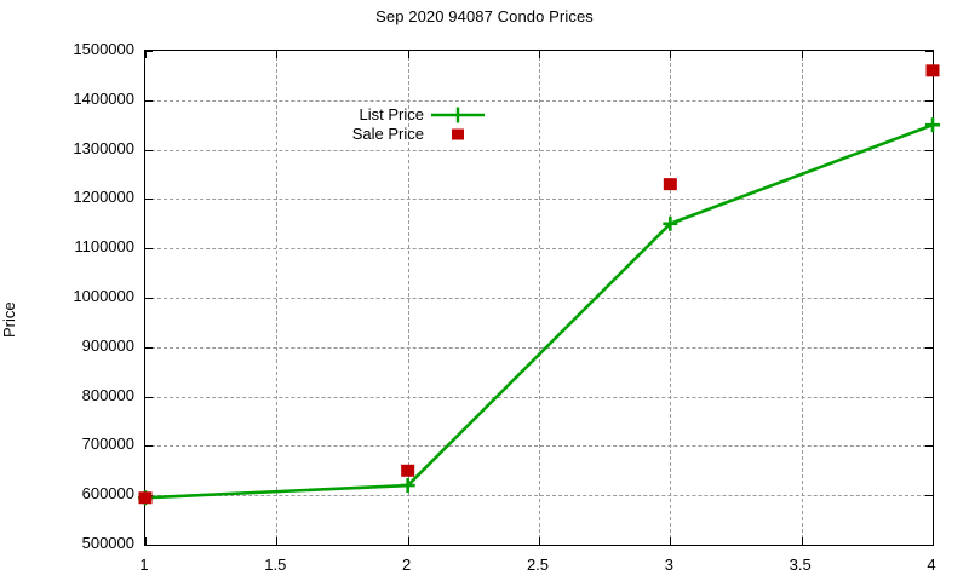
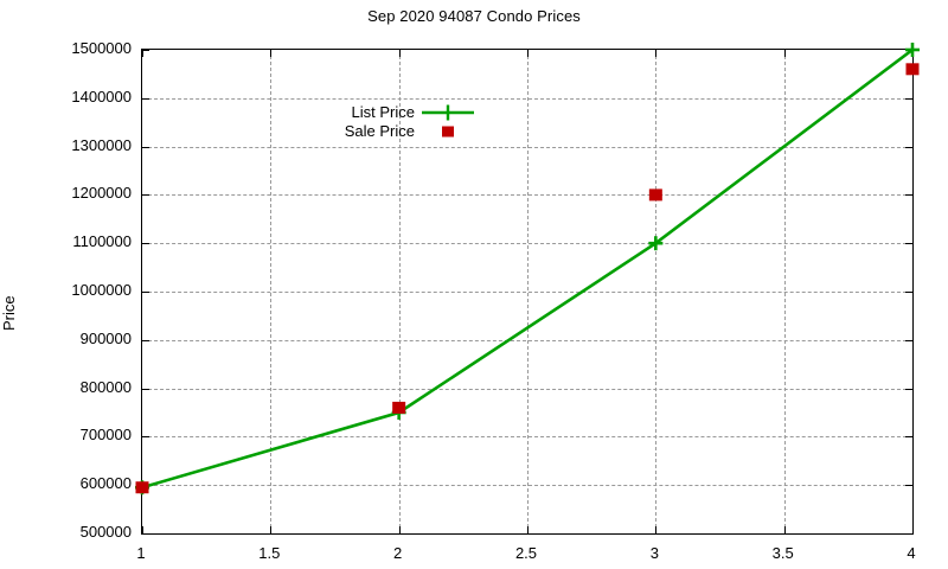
List Price/2: 620000 -> 750000
Sale Price/2: 650000 -> 760000
List Price/3: 1150000 -> 1100000
Sale Price/3: 1230000 -> 1200000
List Price/4: 1350000 -> 1500000
